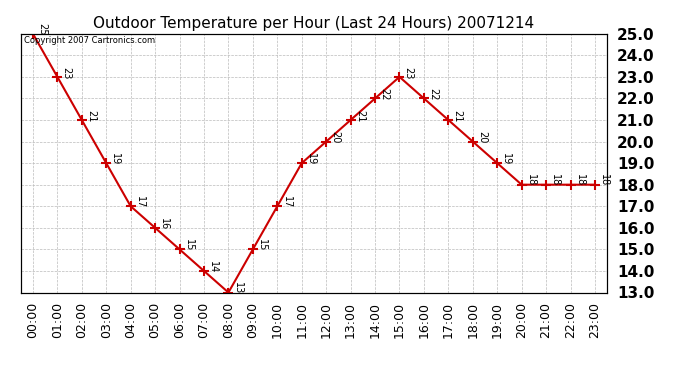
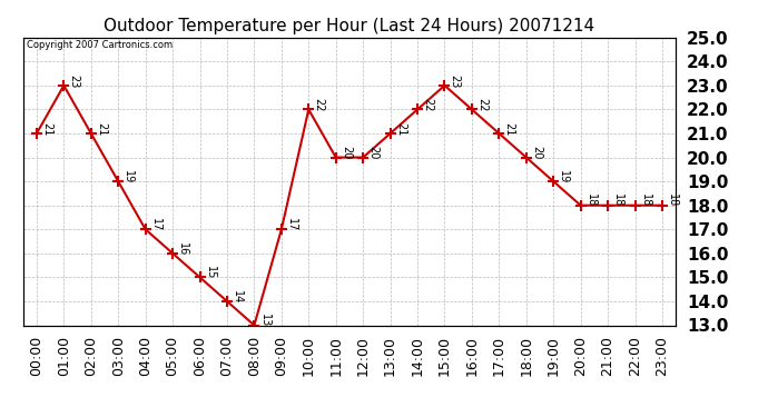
00:00: 25 -> 21
09:00: 15 -> 17
10:00: 17 -> 22
11:00: 19 -> 20
